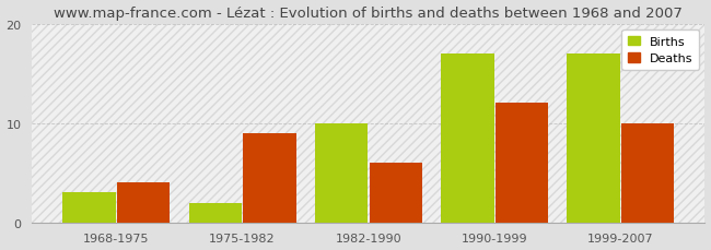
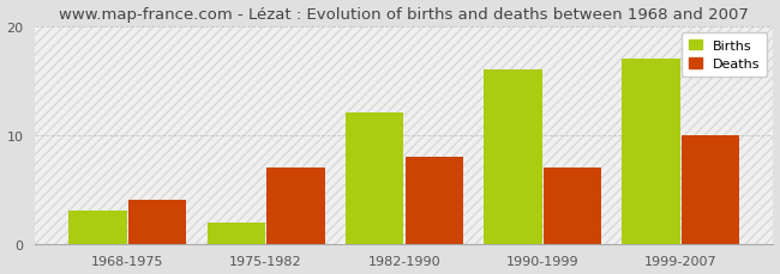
Deaths/1975-1982: 9 -> 7
Births/1982-1990: 10 -> 12
Deaths/1982-1990: 6 -> 8
Births/1990-1999: 17 -> 16
Deaths/1990-1999: 12 -> 7
